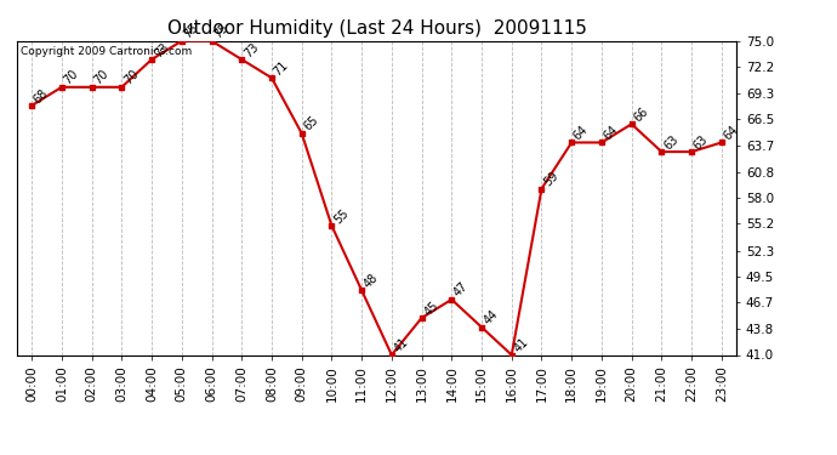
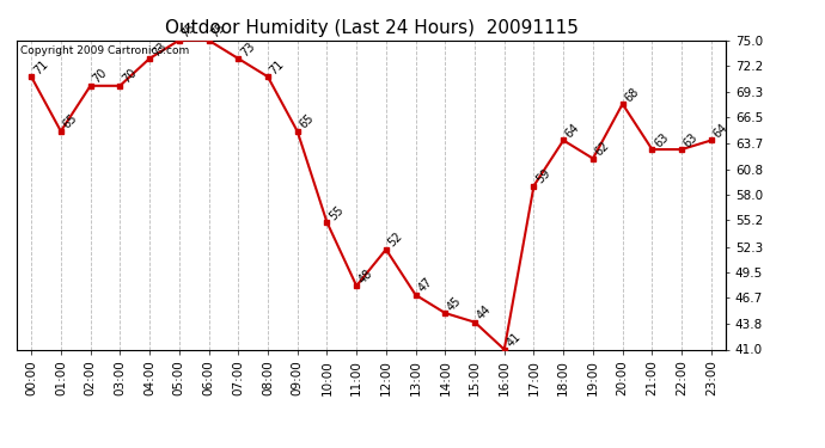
00:00: 68 -> 71
01:00: 70 -> 65
12:00: 41 -> 52
13:00: 45 -> 47
14:00: 47 -> 45
19:00: 64 -> 62
20:00: 66 -> 68
